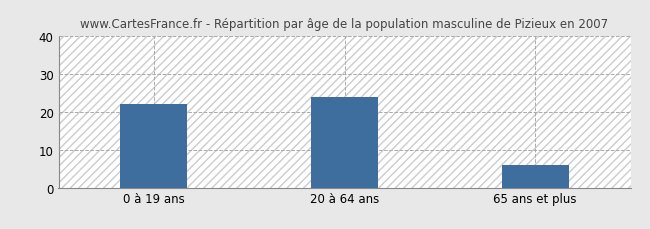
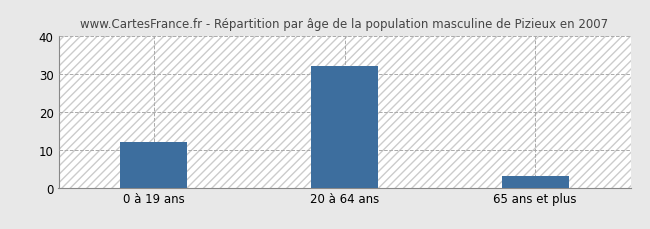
0 à 19 ans: 22 -> 12
20 à 64 ans: 24 -> 32
65 ans et plus: 6 -> 3
